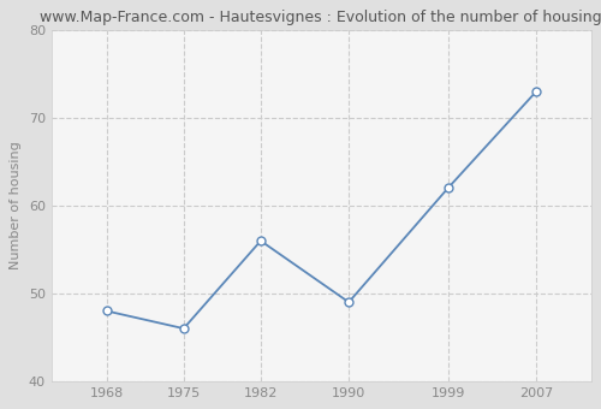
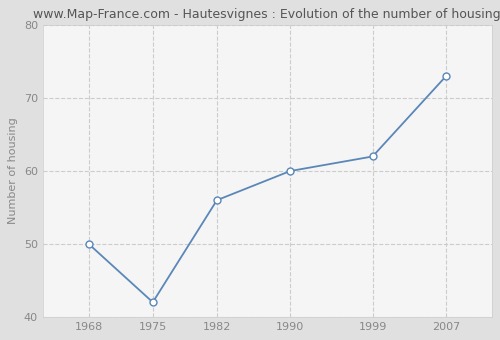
1968: 48 -> 50
1975: 46 -> 42
1990: 49 -> 60
